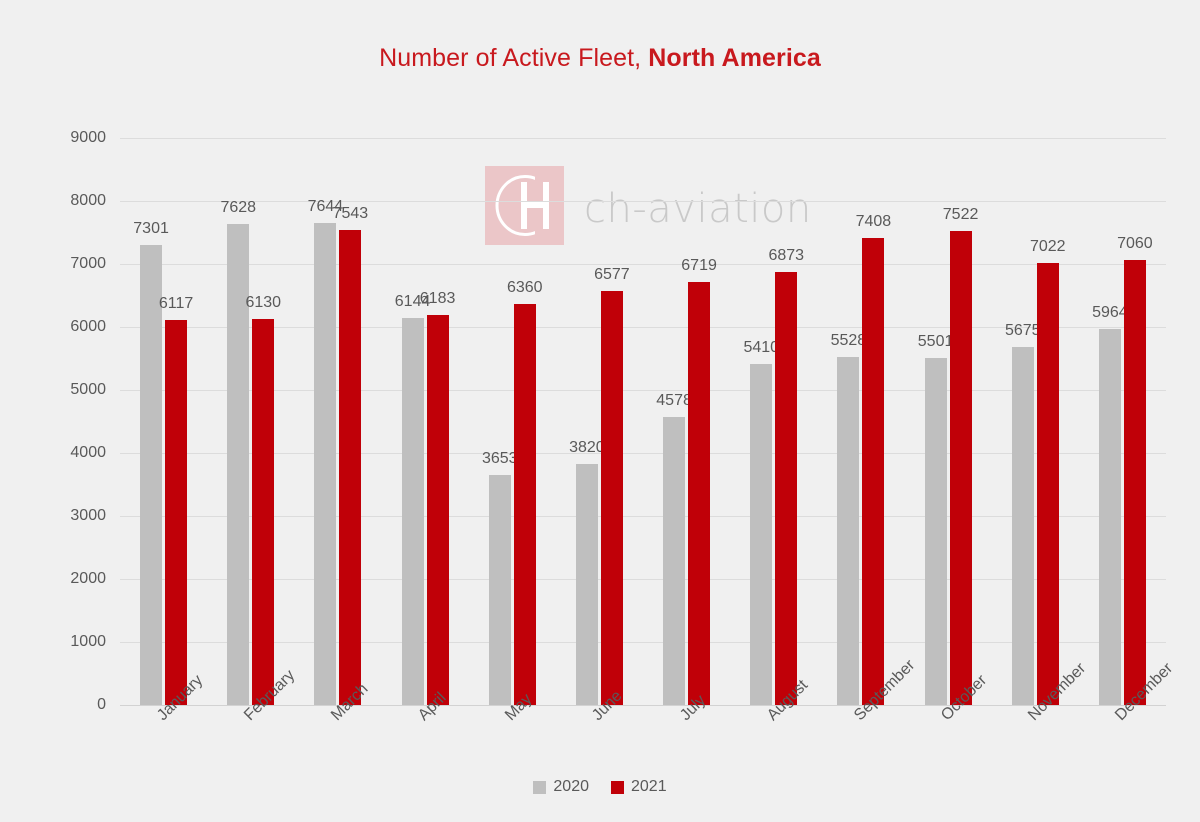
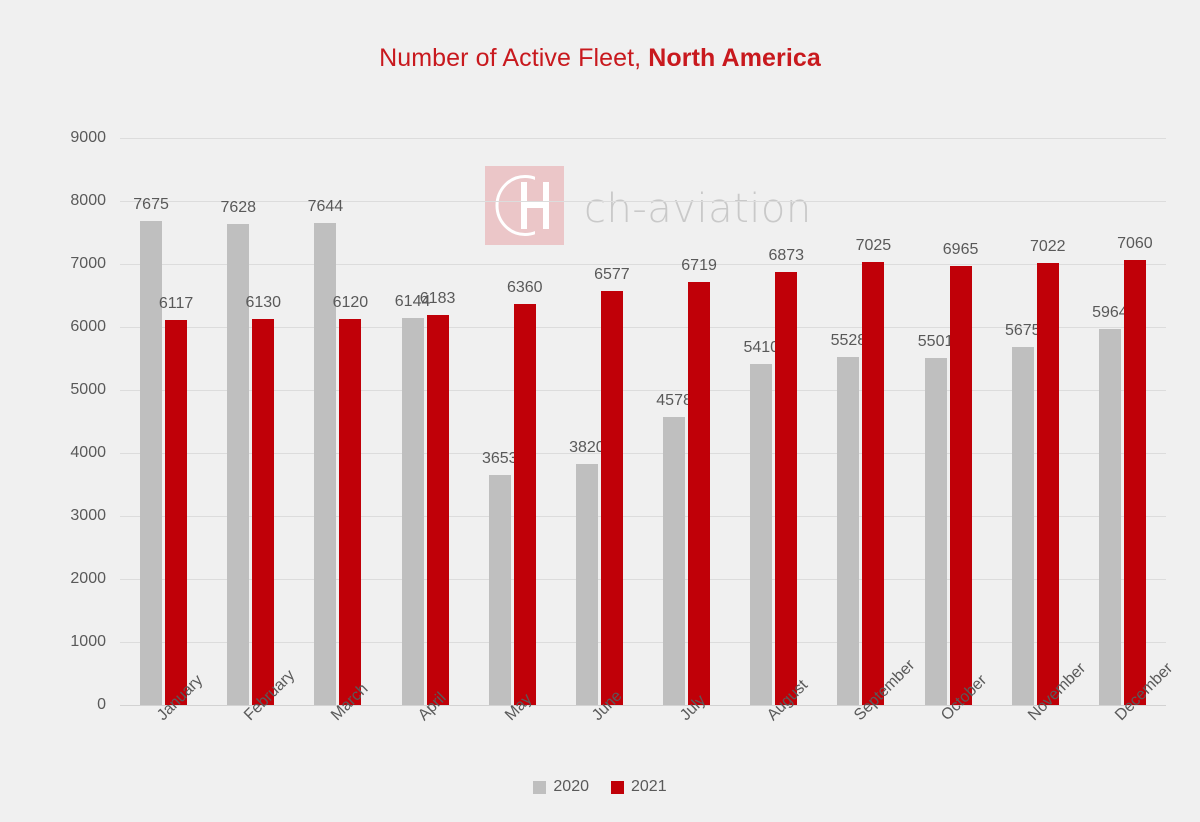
2020/January: 7301 -> 7675
2021/March: 7543 -> 6120
2021/September: 7408 -> 7025
2021/October: 7522 -> 6965
